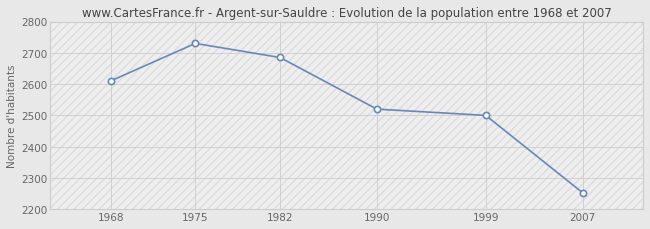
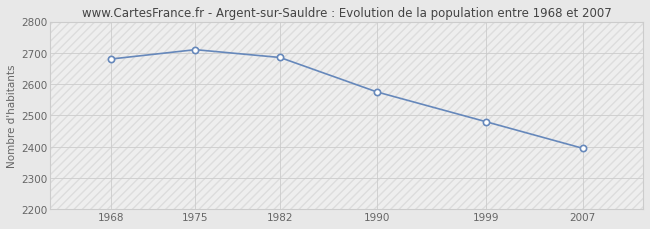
1968: 2610 -> 2680
1975: 2730 -> 2710
1990: 2520 -> 2575
1999: 2500 -> 2480
2007: 2253 -> 2395
